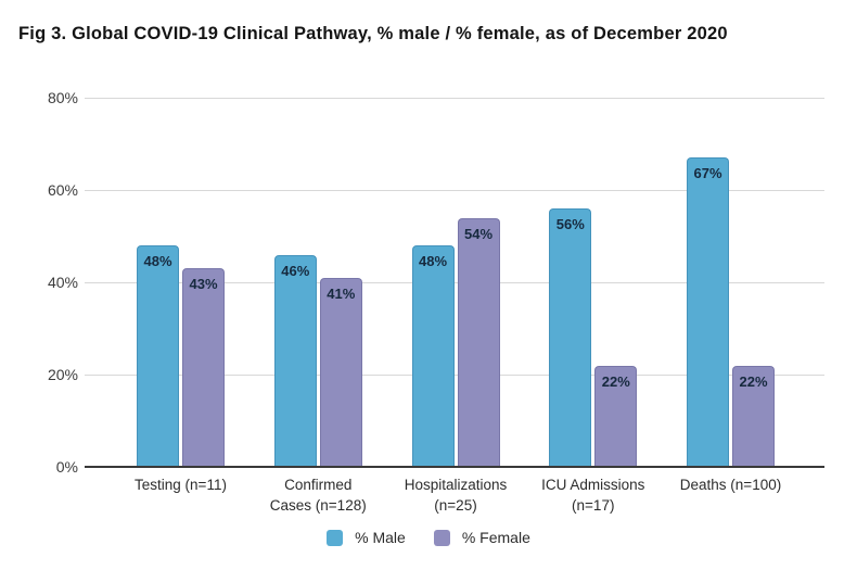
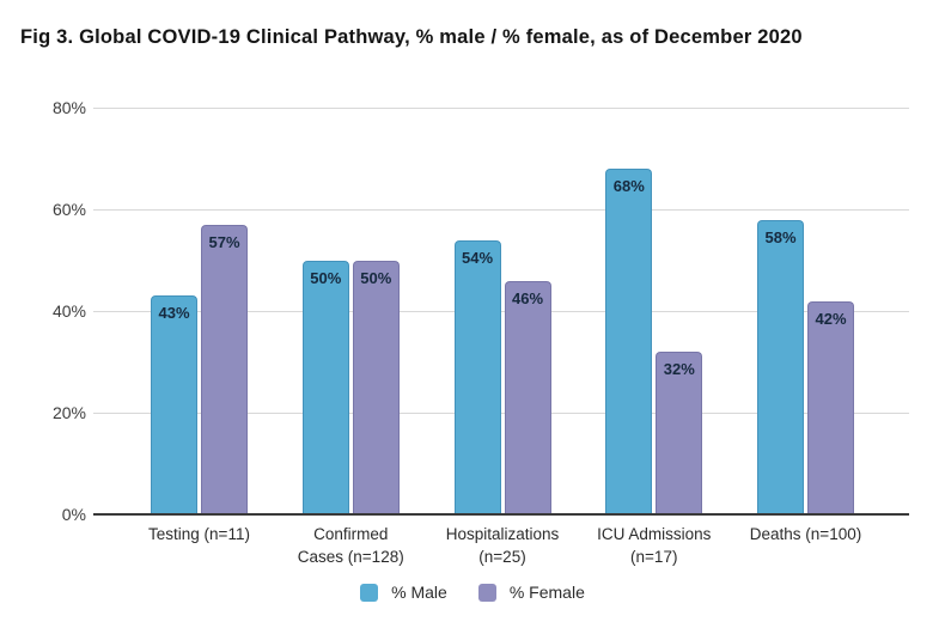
% Male/Testing (n=11): 48% -> 43%
% Female/Testing (n=11): 43% -> 57%
% Male/Confirmed Cases (n=128): 46% -> 50%
% Female/Confirmed Cases (n=128): 41% -> 50%
% Male/Hospitalizations (n=25): 48% -> 54%
% Female/Hospitalizations (n=25): 54% -> 46%
% Male/ICU Admissions (n=17): 56% -> 68%
% Female/ICU Admissions (n=17): 22% -> 32%
% Male/Deaths (n=100): 67% -> 58%
% Female/Deaths (n=100): 22% -> 42%
